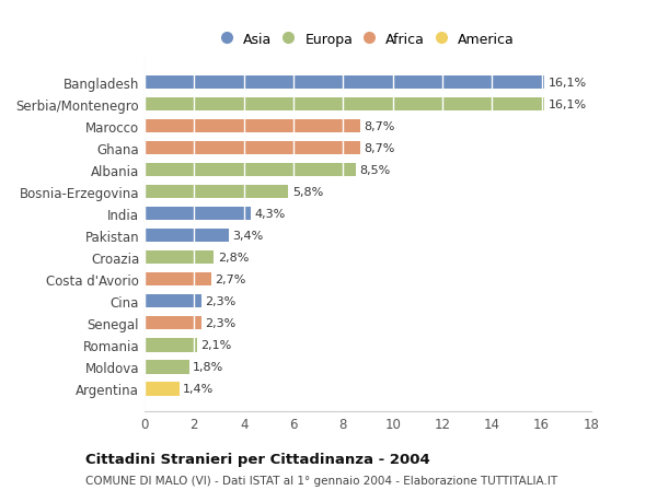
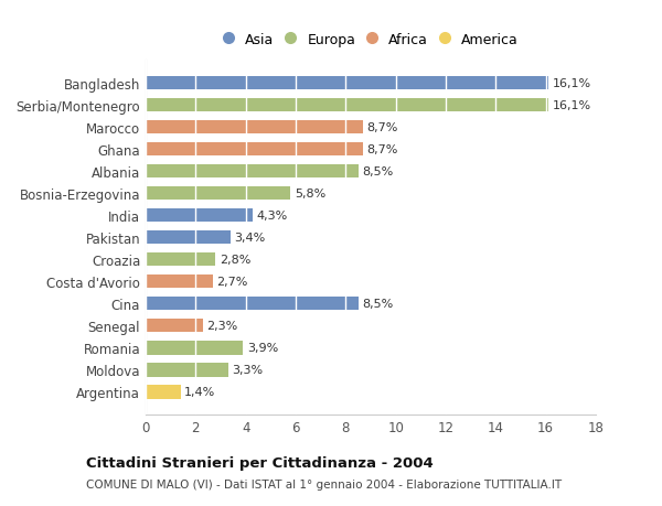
Cina: 2,3% -> 8,5%
Romania: 2,1% -> 3,9%
Moldova: 1,8% -> 3,3%
